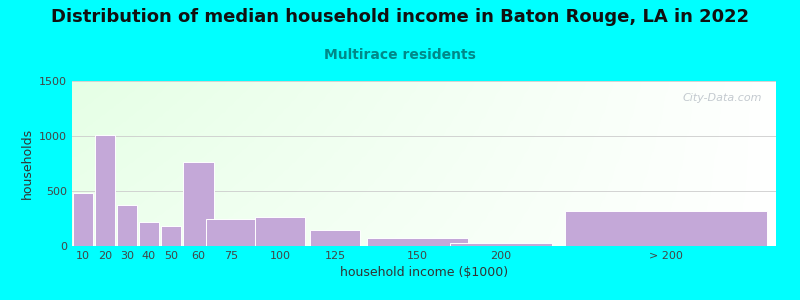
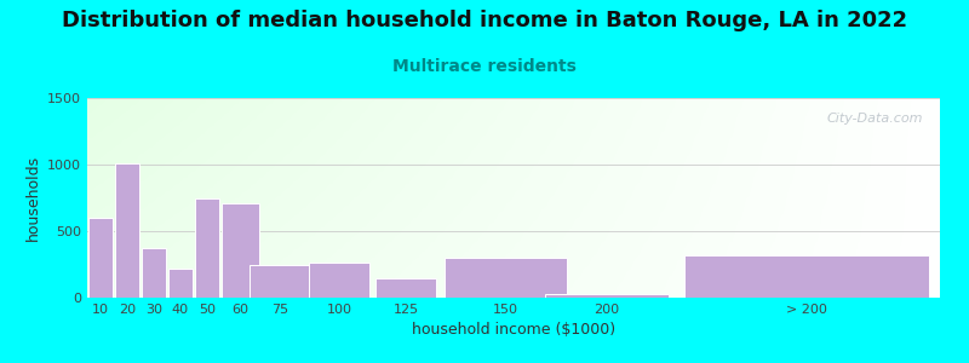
10: 480 -> 600
50: 180 -> 750
60: 760 -> 710
150: 80 -> 300
